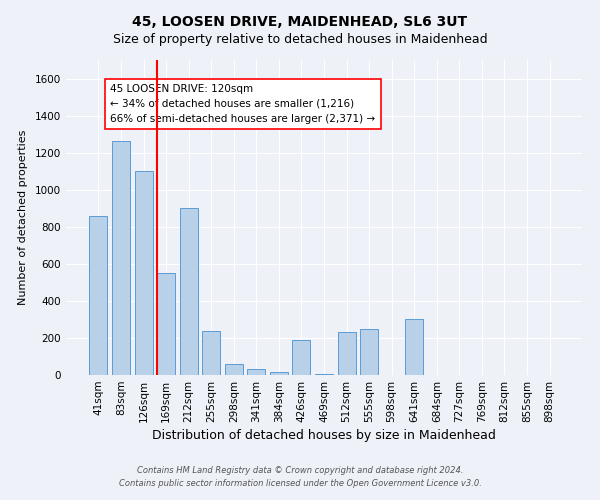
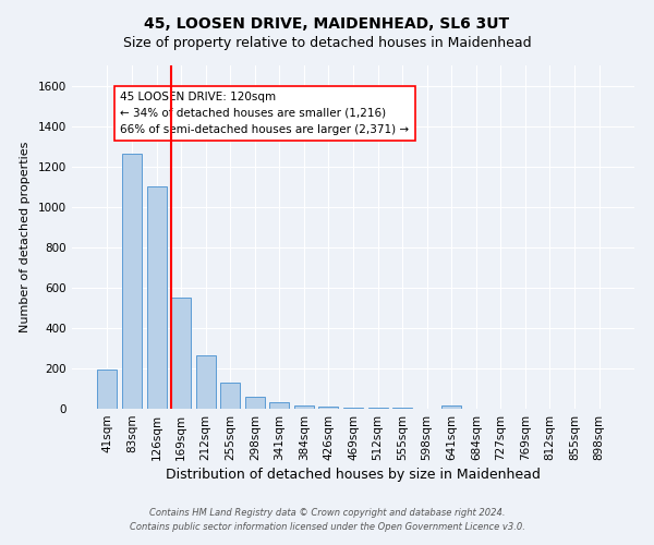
41sqm: 860 -> 200
212sqm: 900 -> 260
255sqm: 240 -> 130
426sqm: 190 -> 10
512sqm: 230 -> 10
555sqm: 250 -> 0
641sqm: 300 -> 20
